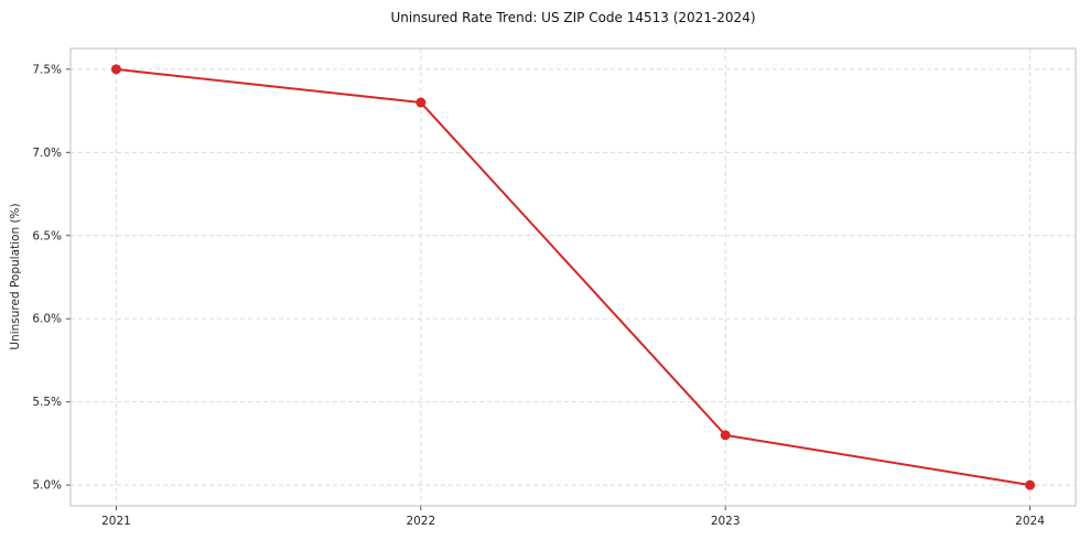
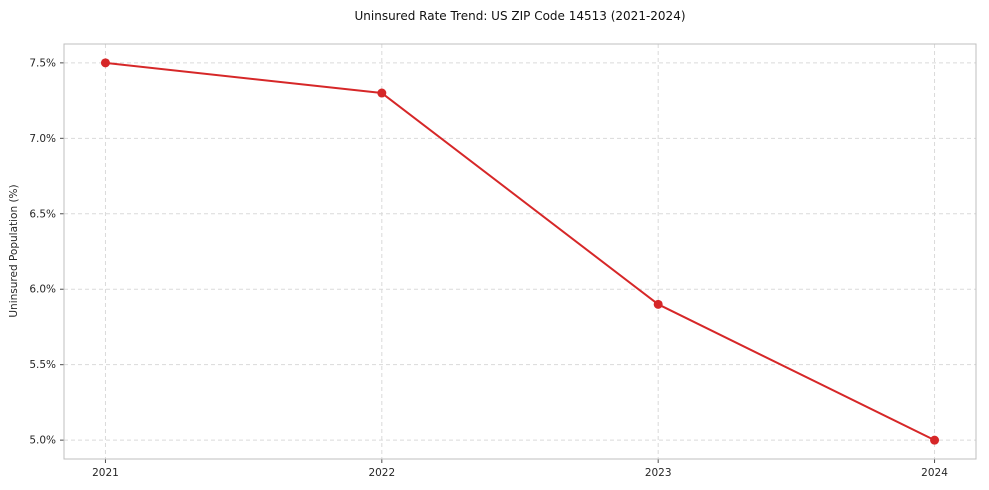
2023: 5.3% -> 5.9%
